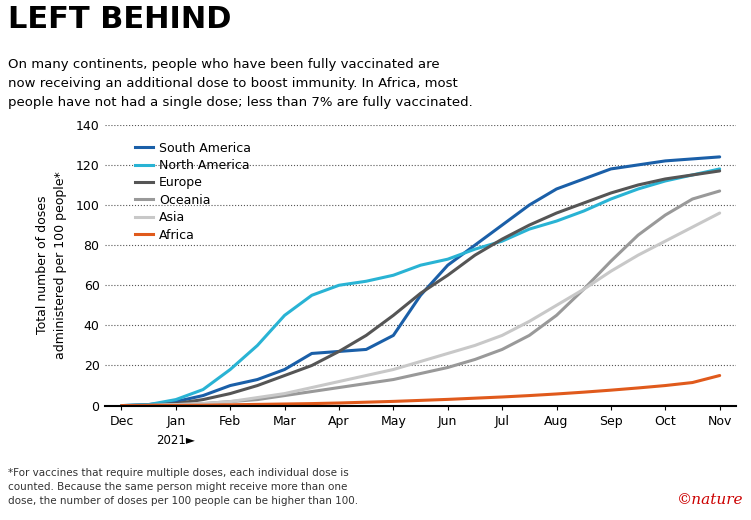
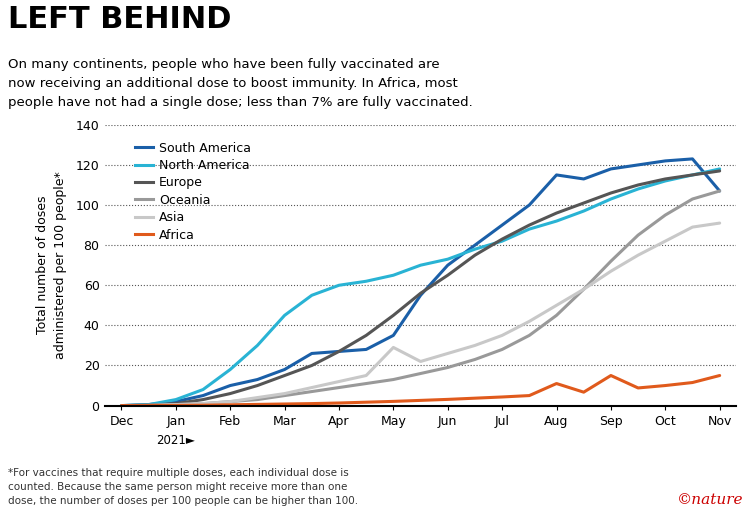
Asia/May: 18.0 -> 29.0
South America/Aug: 108.0 -> 115.0
Africa/Aug: 5.8 -> 11.0
Africa/Sep: 7.7 -> 15.0
South America/Nov: 124.0 -> 107.0
Asia/Nov: 96.0 -> 91.0
